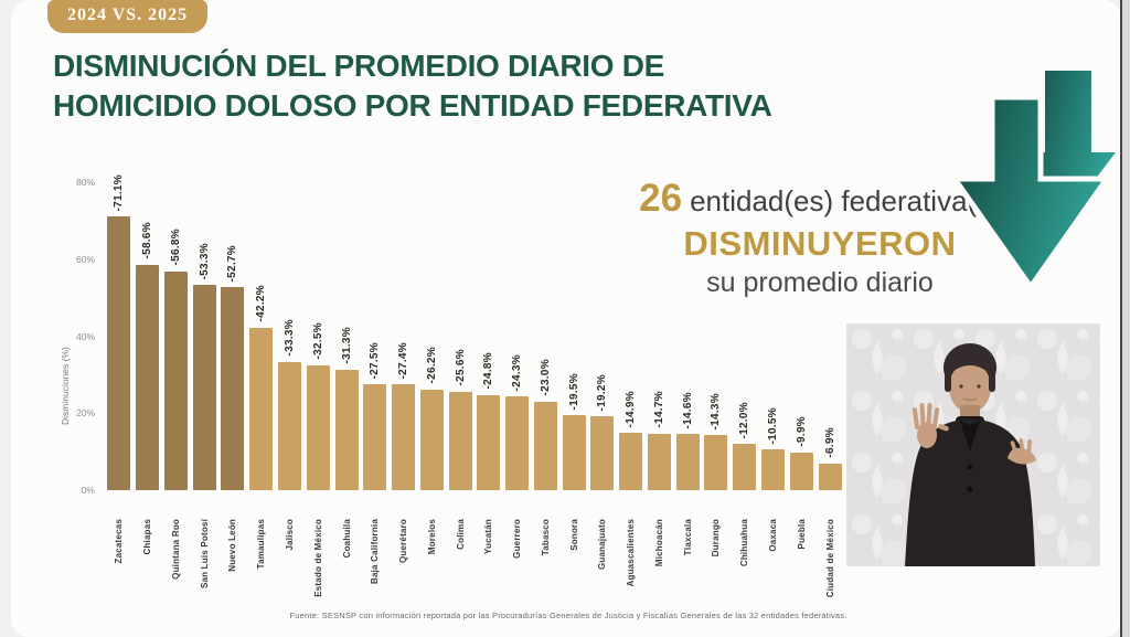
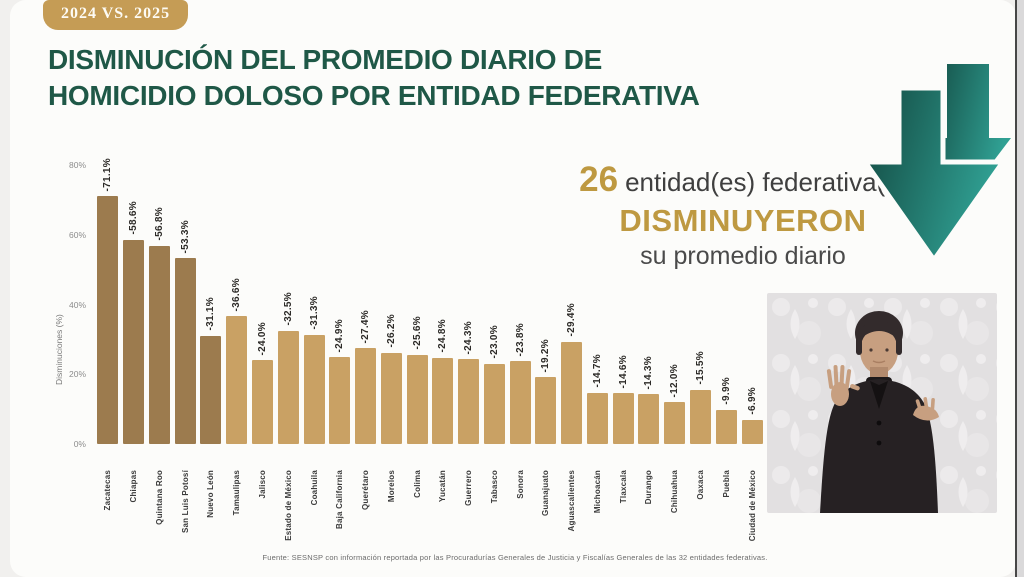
Nuevo León: -52.7% -> -31.1%
Tamaulipas: -42.2% -> -36.6%
Jalisco: -33.3% -> -24.0%
Baja California: -27.5% -> -24.9%
Sonora: -19.5% -> -23.8%
Aguascalientes: -14.9% -> -29.4%
Oaxaca: -10.5% -> -15.5%
